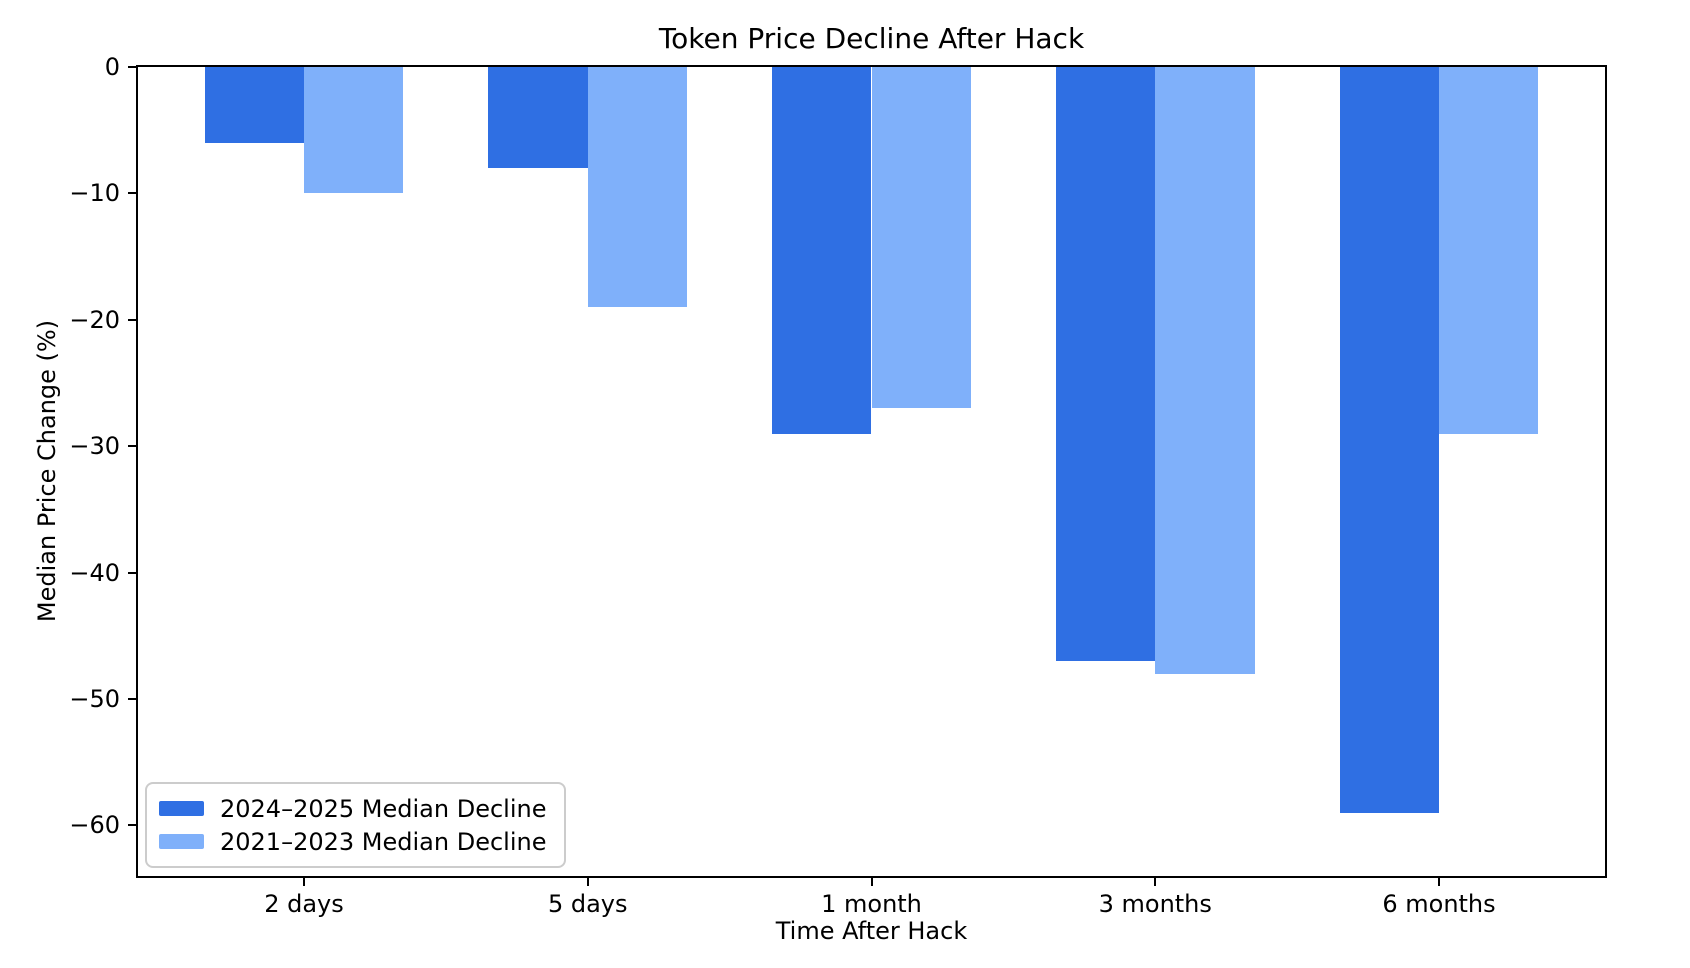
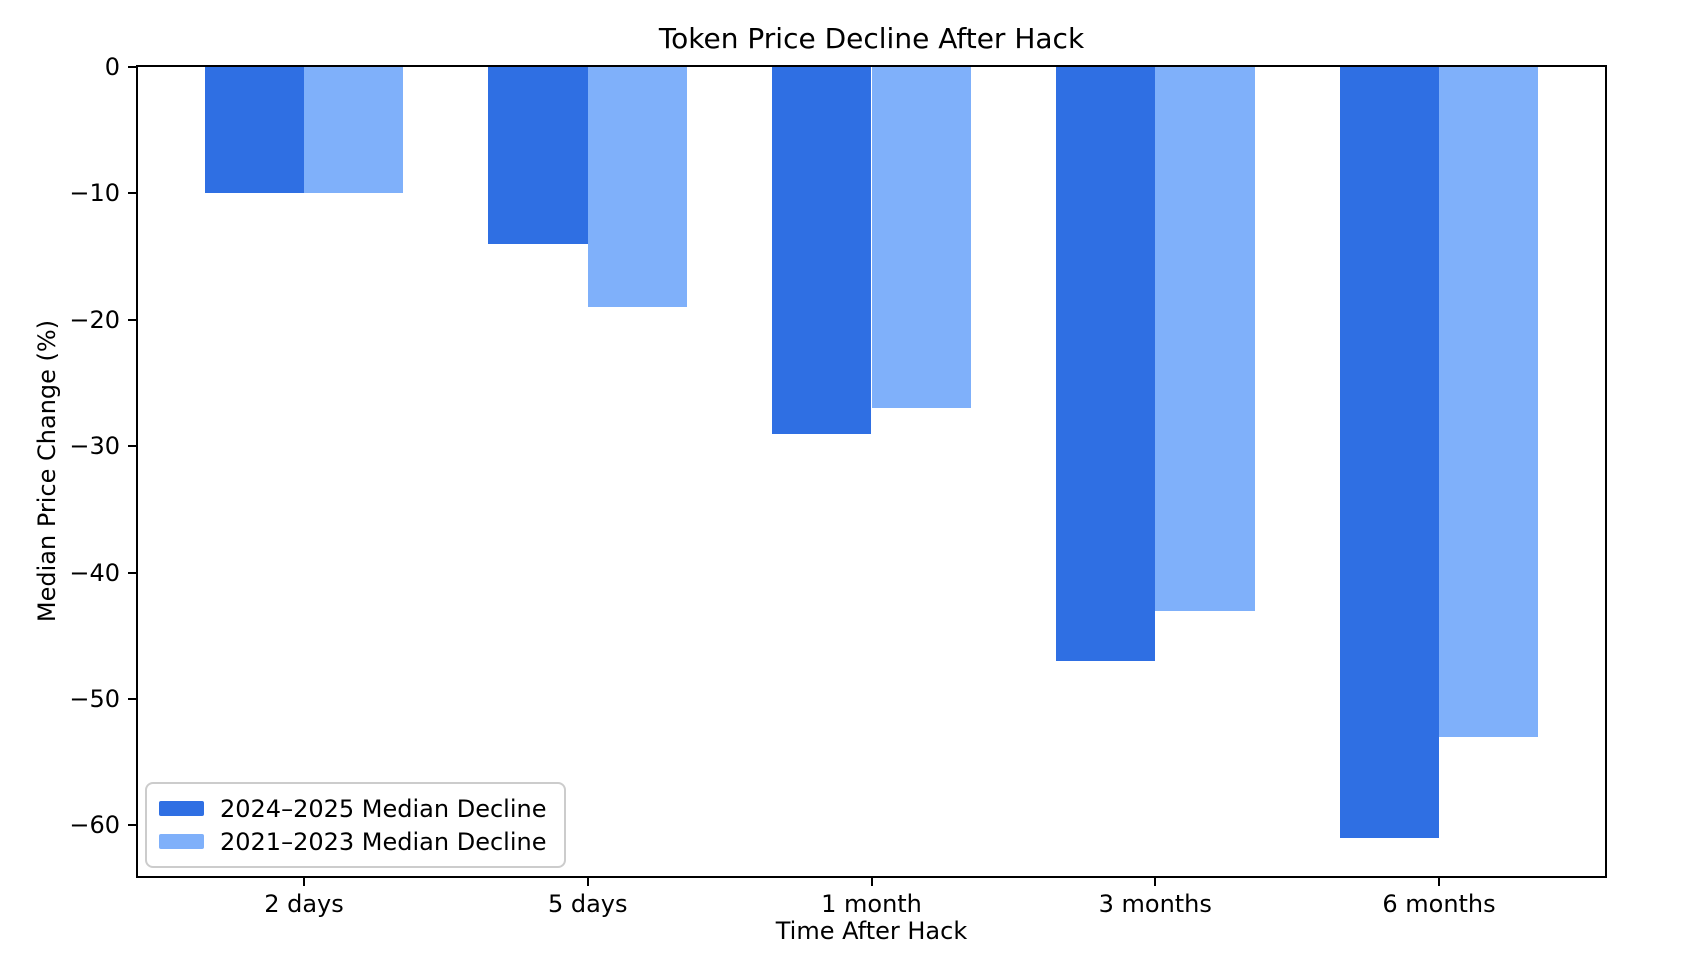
2024–2025 Median Decline/2 days: -6 -> -10
2024–2025 Median Decline/5 days: -8 -> -14
2021–2023 Median Decline/3 months: -48 -> -43
2024–2025 Median Decline/6 months: -59 -> -61
2021–2023 Median Decline/6 months: -29 -> -53
